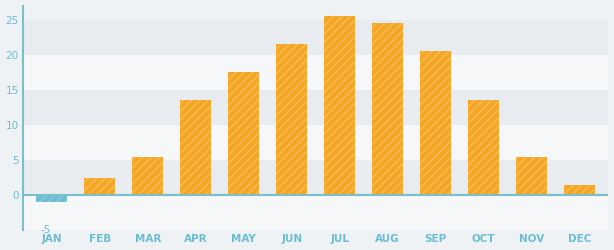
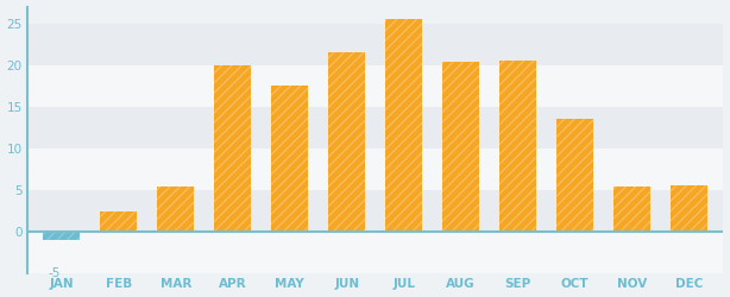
APR: 13.5 -> 20.0
AUG: 24.5 -> 20.4
DEC: 1.5 -> 5.6
